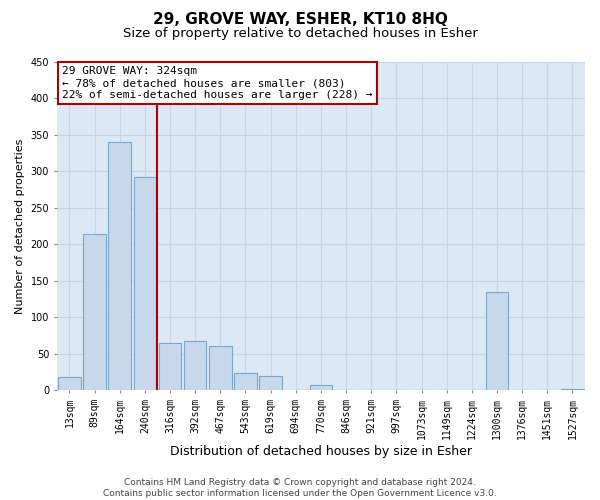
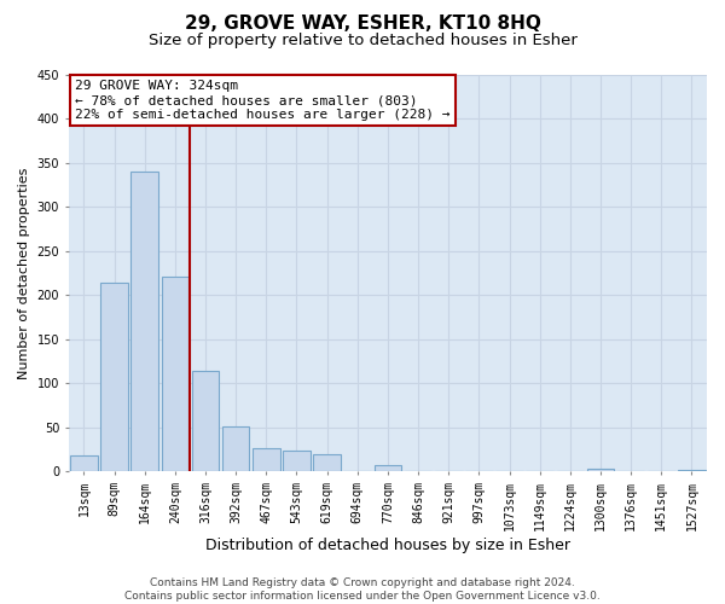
240sqm: 292 -> 220
316sqm: 64 -> 114
392sqm: 68 -> 51
467sqm: 60 -> 26
1300sqm: 134 -> 3
